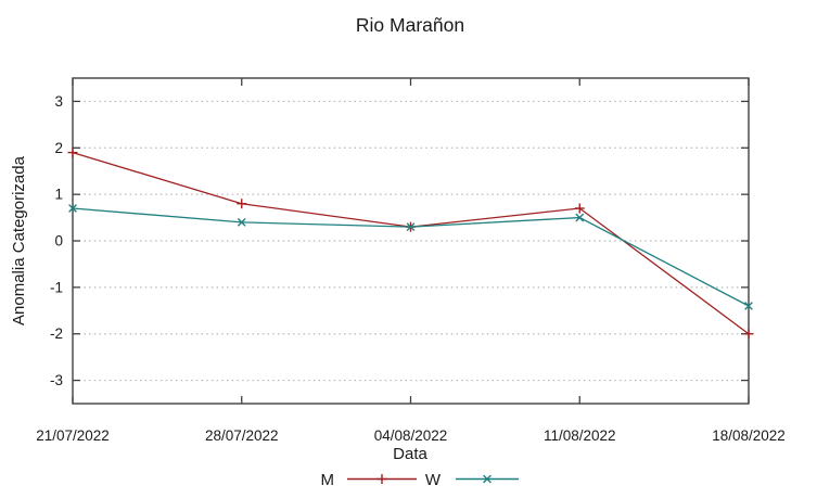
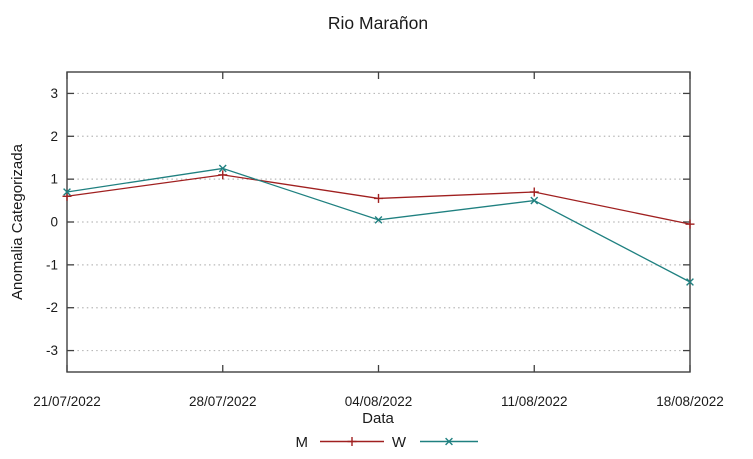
M/21/07/2022: 1.9 -> 0.6
M/28/07/2022: 0.8 -> 1.1
W/28/07/2022: 0.4 -> 1.2
M/04/08/2022: 0.3 -> 0.6
W/04/08/2022: 0.3 -> 0.1
M/18/08/2022: -2.0 -> -0.1
